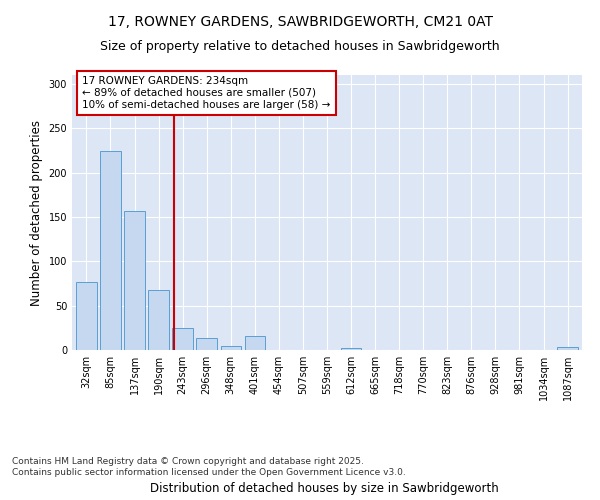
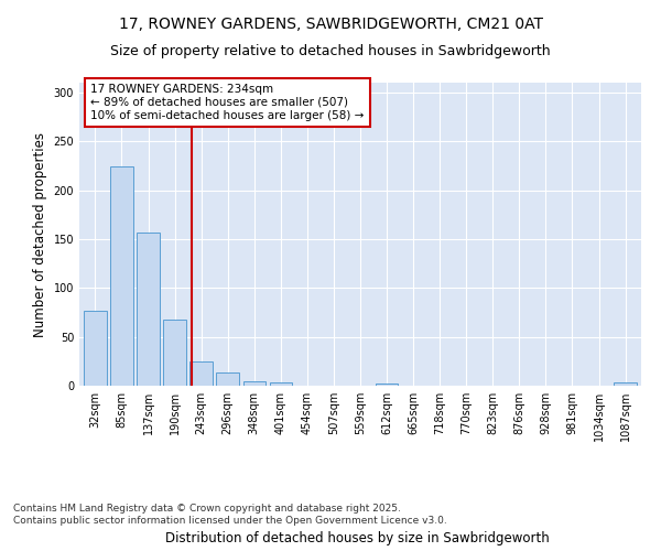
401sqm: 16 -> 3
